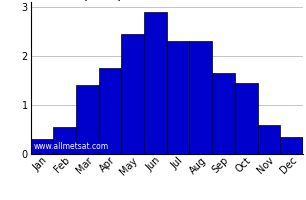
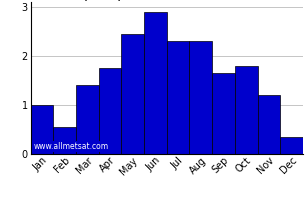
Jan: 0.30 -> 1.00
Oct: 1.45 -> 1.80
Nov: 0.60 -> 1.20
